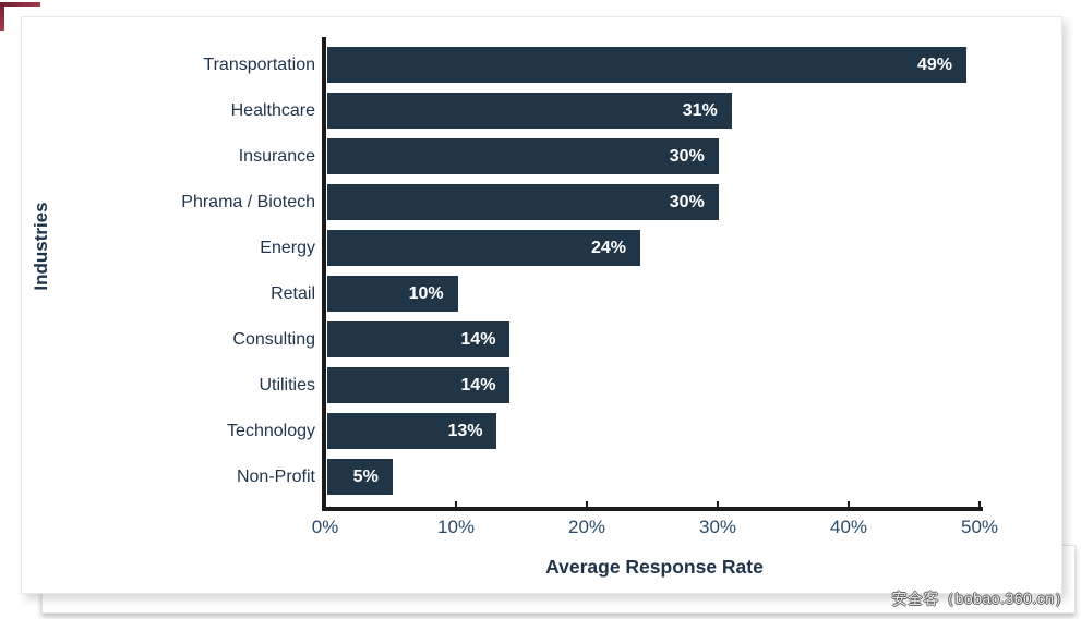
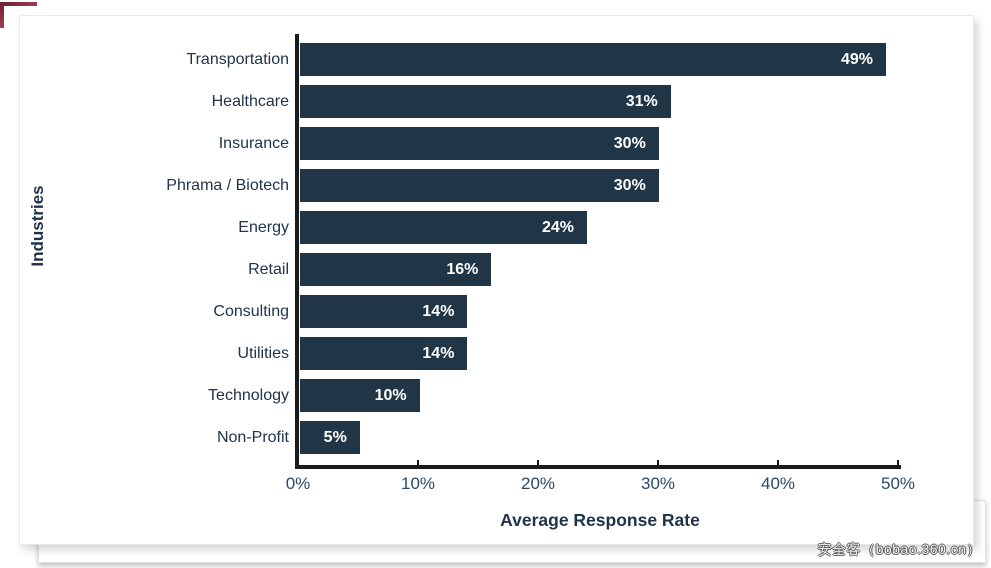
Retail: 10% -> 16%
Technology: 13% -> 10%
